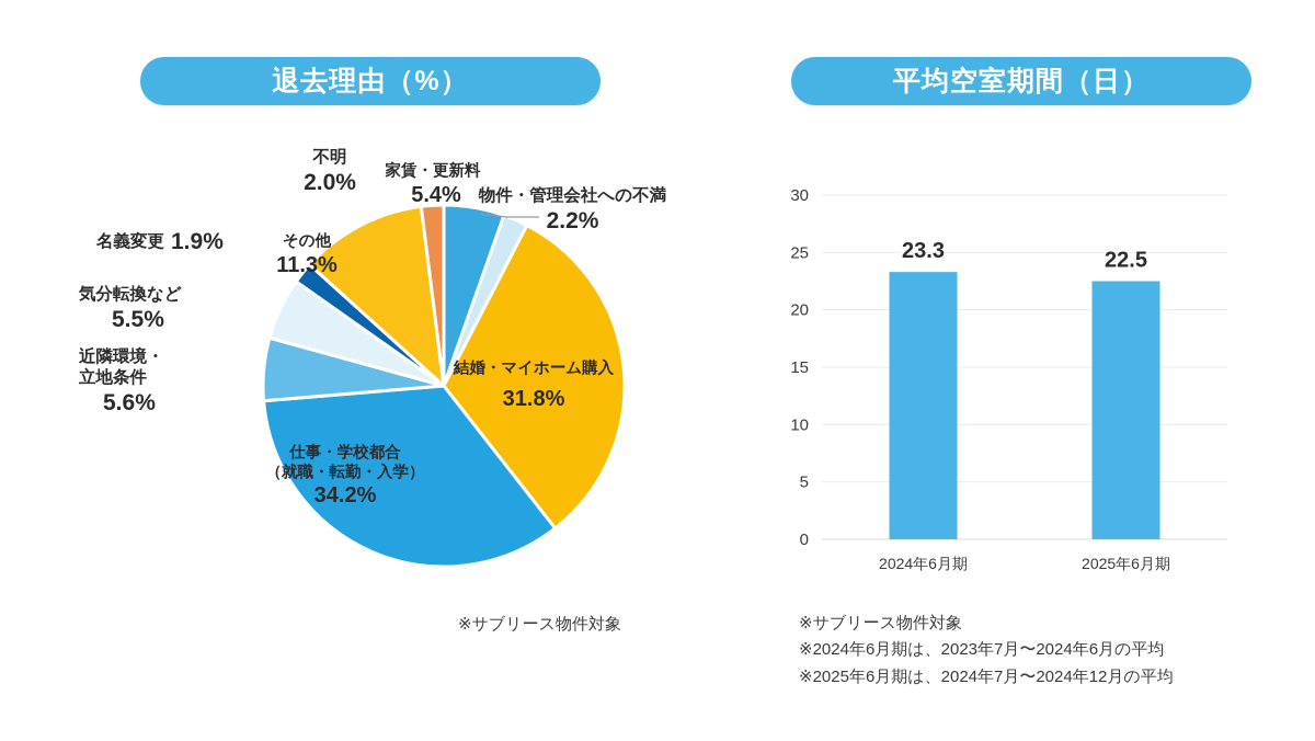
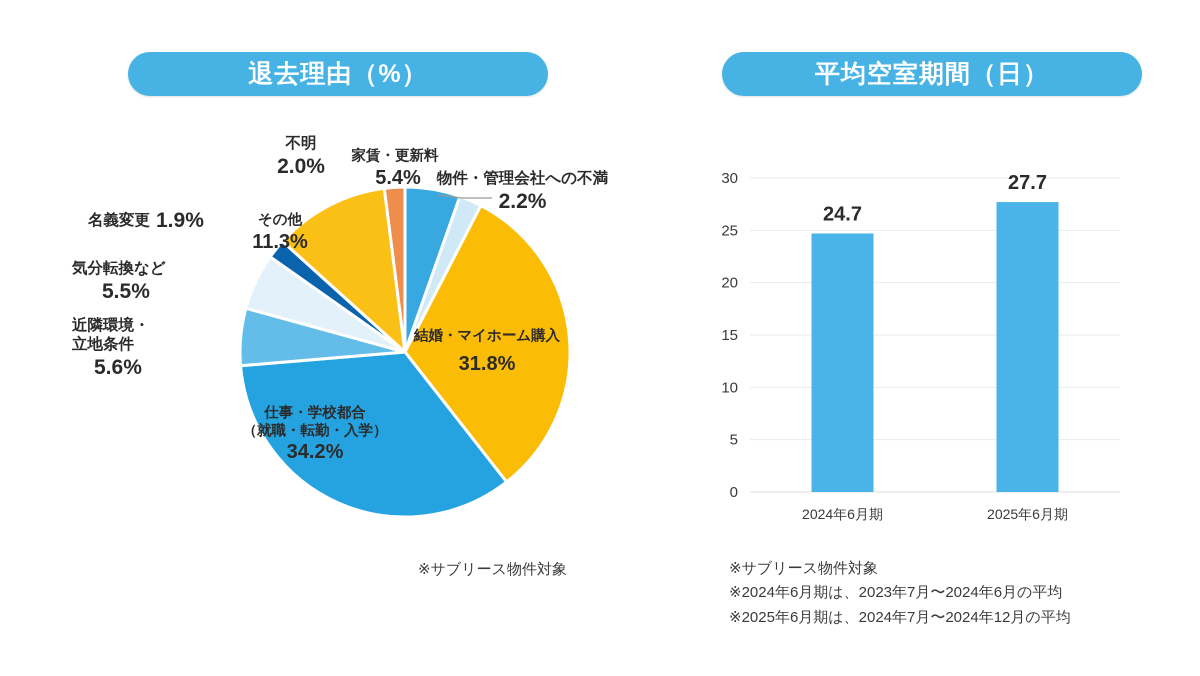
平均空室期間（日）/2024年6月期: 23.3 -> 24.7
平均空室期間（日）/2025年6月期: 22.5 -> 27.7
